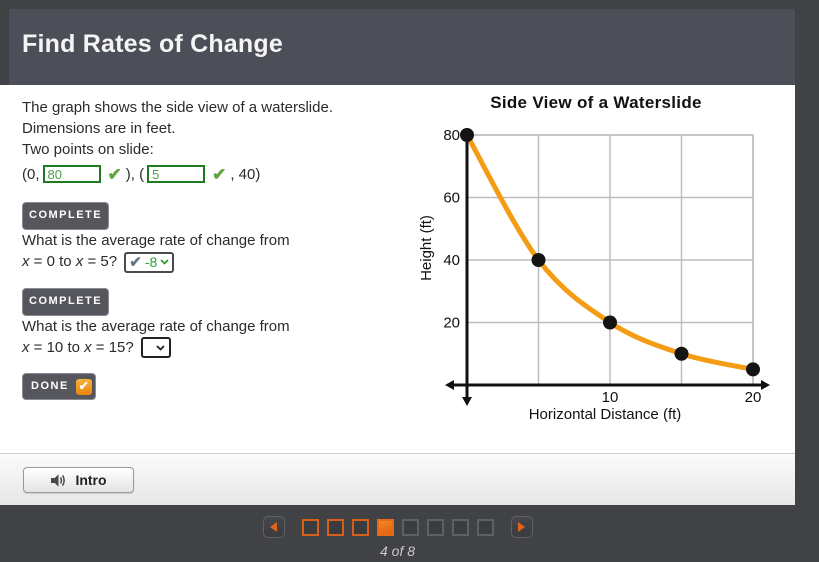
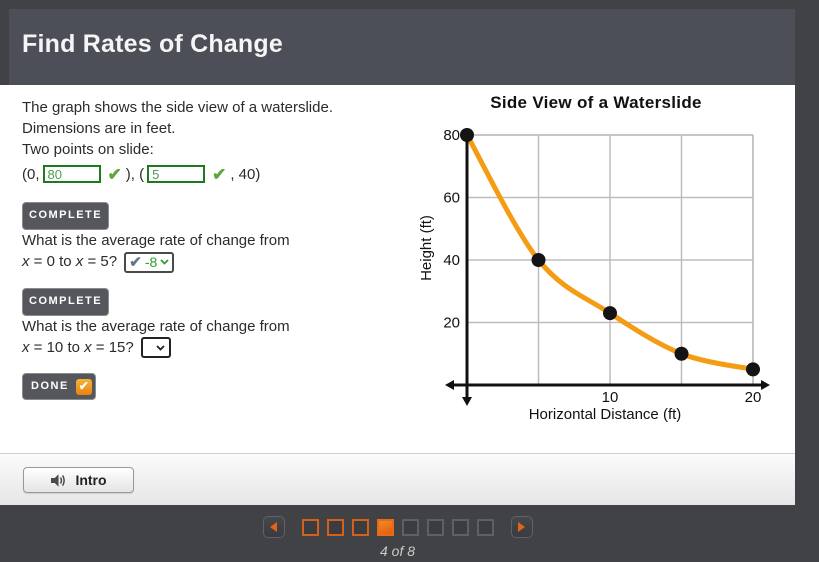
10: 20 -> 23
